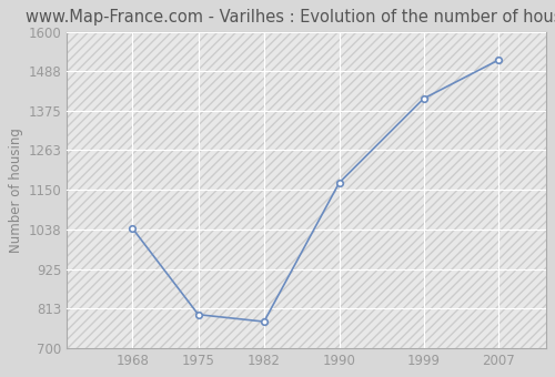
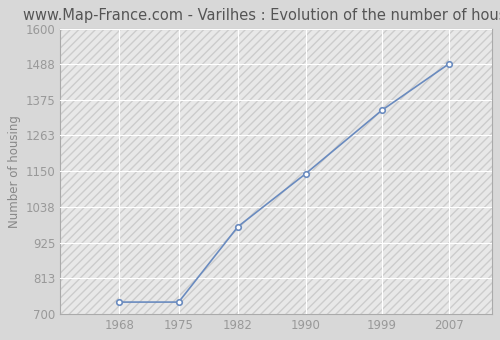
1968: 1040 -> 737
1975: 795 -> 737
1982: 775 -> 975
1990: 1170 -> 1142
1999: 1410 -> 1342
2007: 1520 -> 1490
